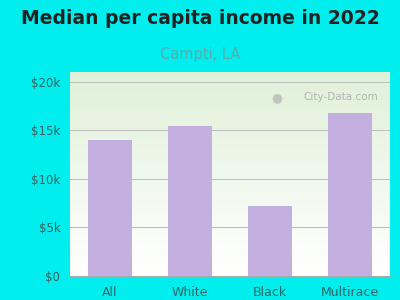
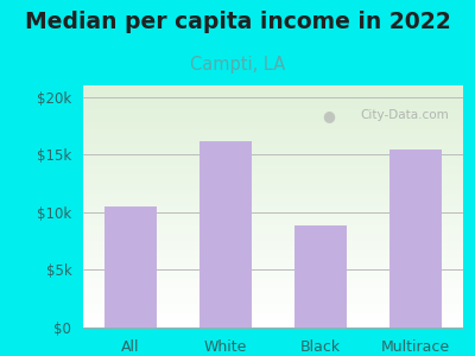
All: $14.0k -> $10.5k
White: $15.4k -> $16.2k
Black: $7.2k -> $8.9k
Multirace: $16.8k -> $15.4k
